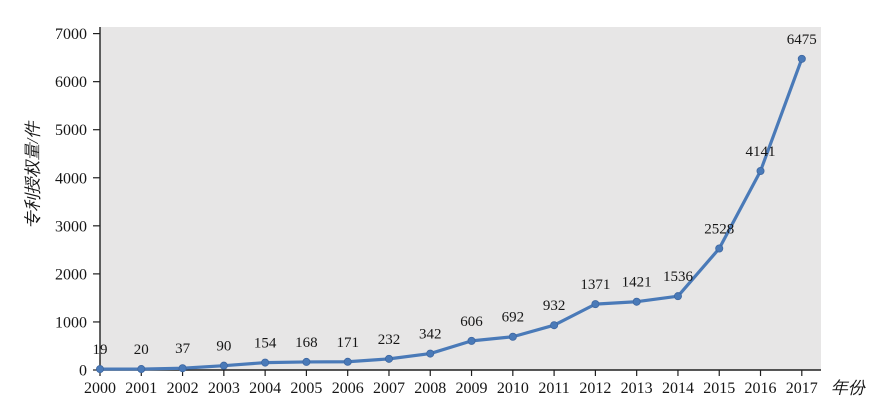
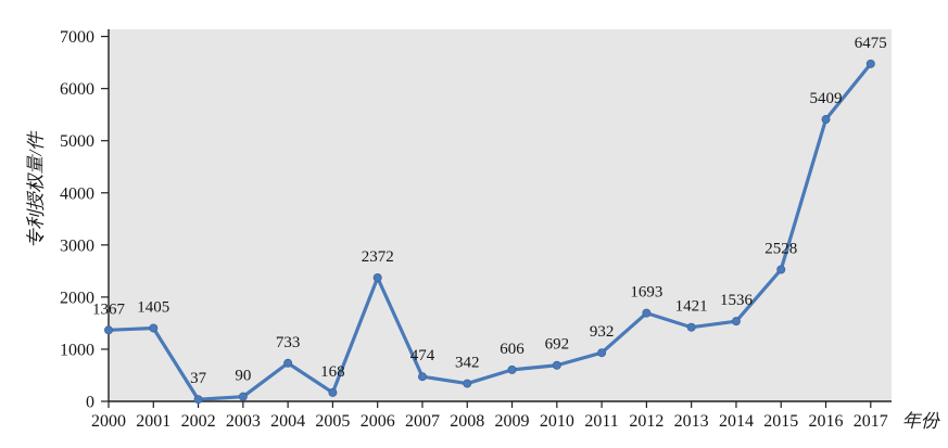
2000: 19 -> 1367
2001: 20 -> 1405
2004: 154 -> 733
2006: 171 -> 2372
2007: 232 -> 474
2012: 1371 -> 1693
2016: 4141 -> 5409
